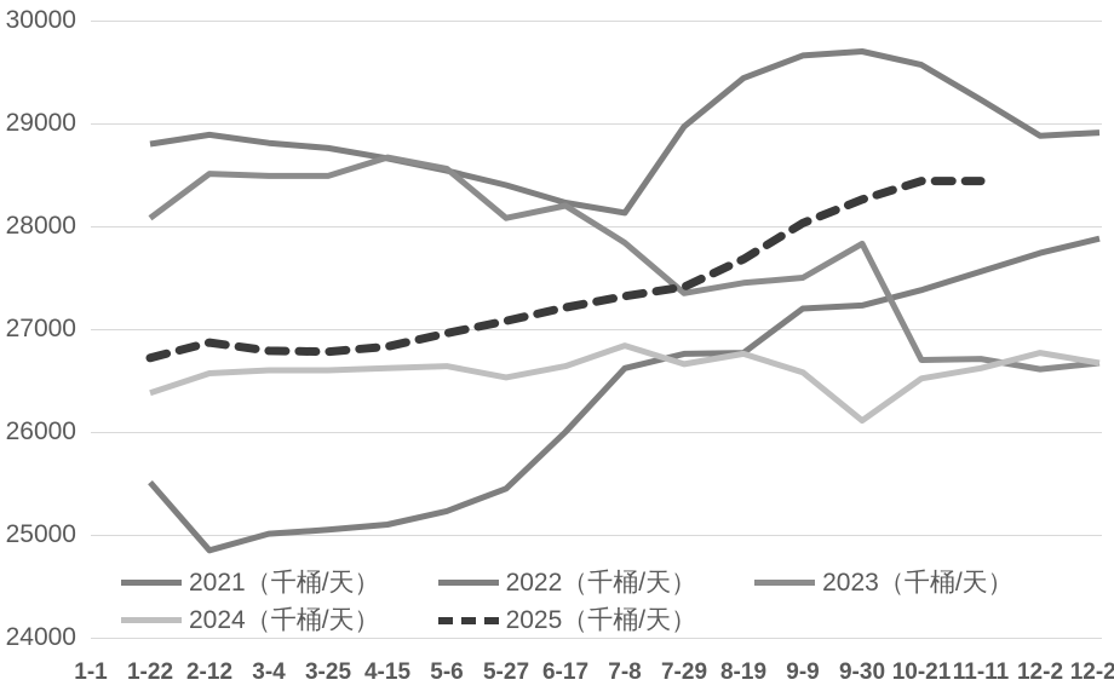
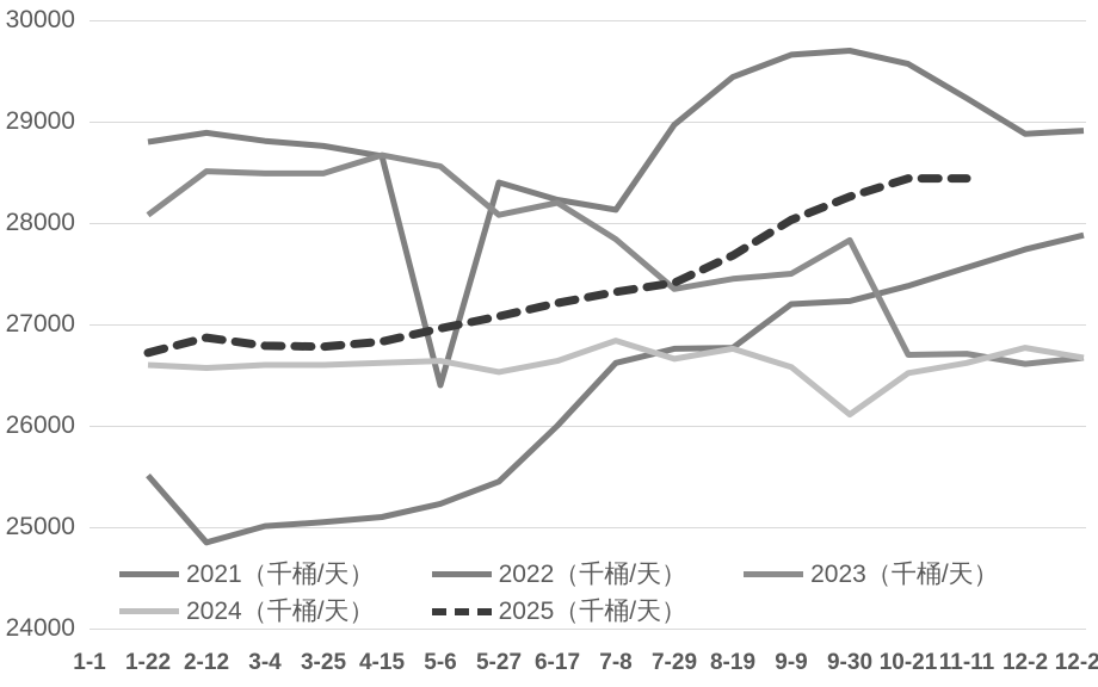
2024（千桶/天）/1-22: 26400 -> 26600
2022（千桶/天）/5-6: 28500 -> 26400
